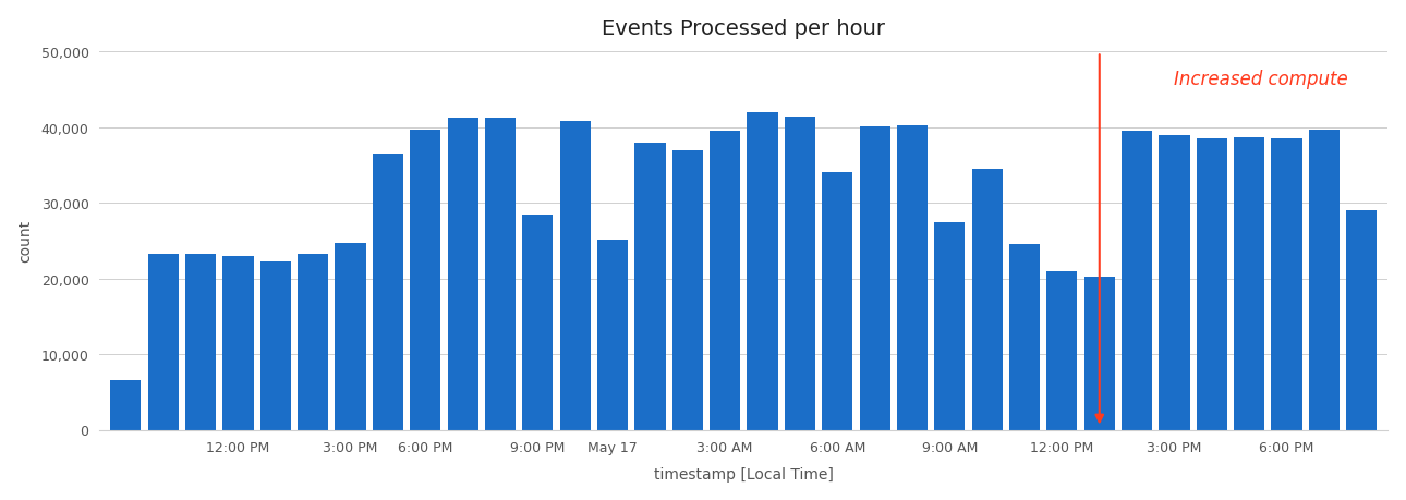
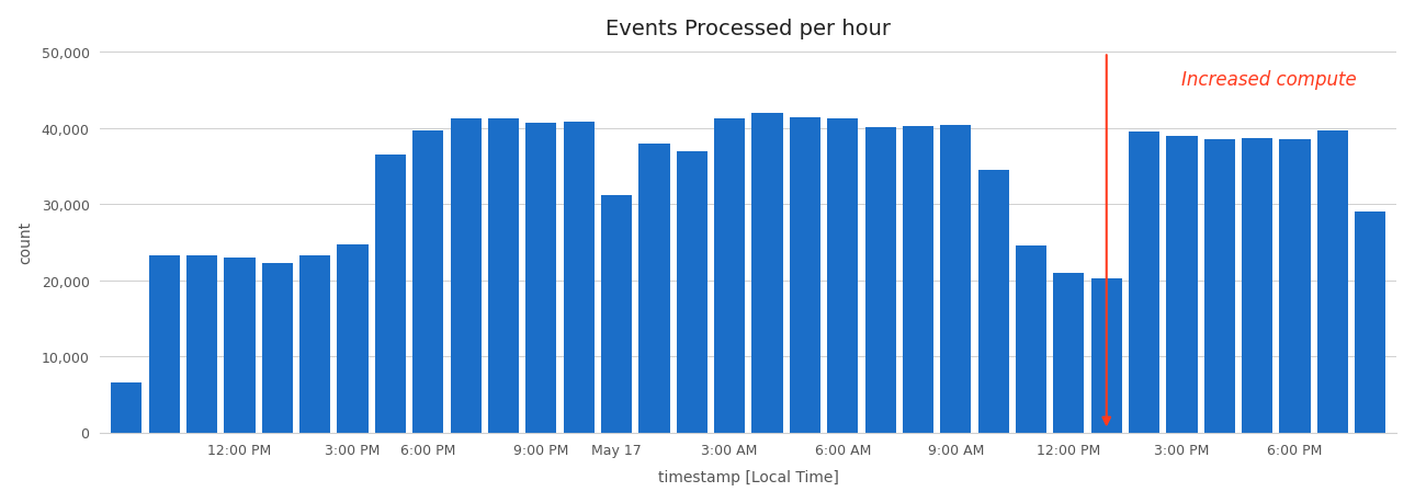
9:00 PM: 28,400 -> 40,700
May 17: 25,200 -> 31,200
3:00 AM: 39,600 -> 41,200
6:00 AM: 34,000 -> 41,200
9:00 AM: 27,400 -> 40,400
